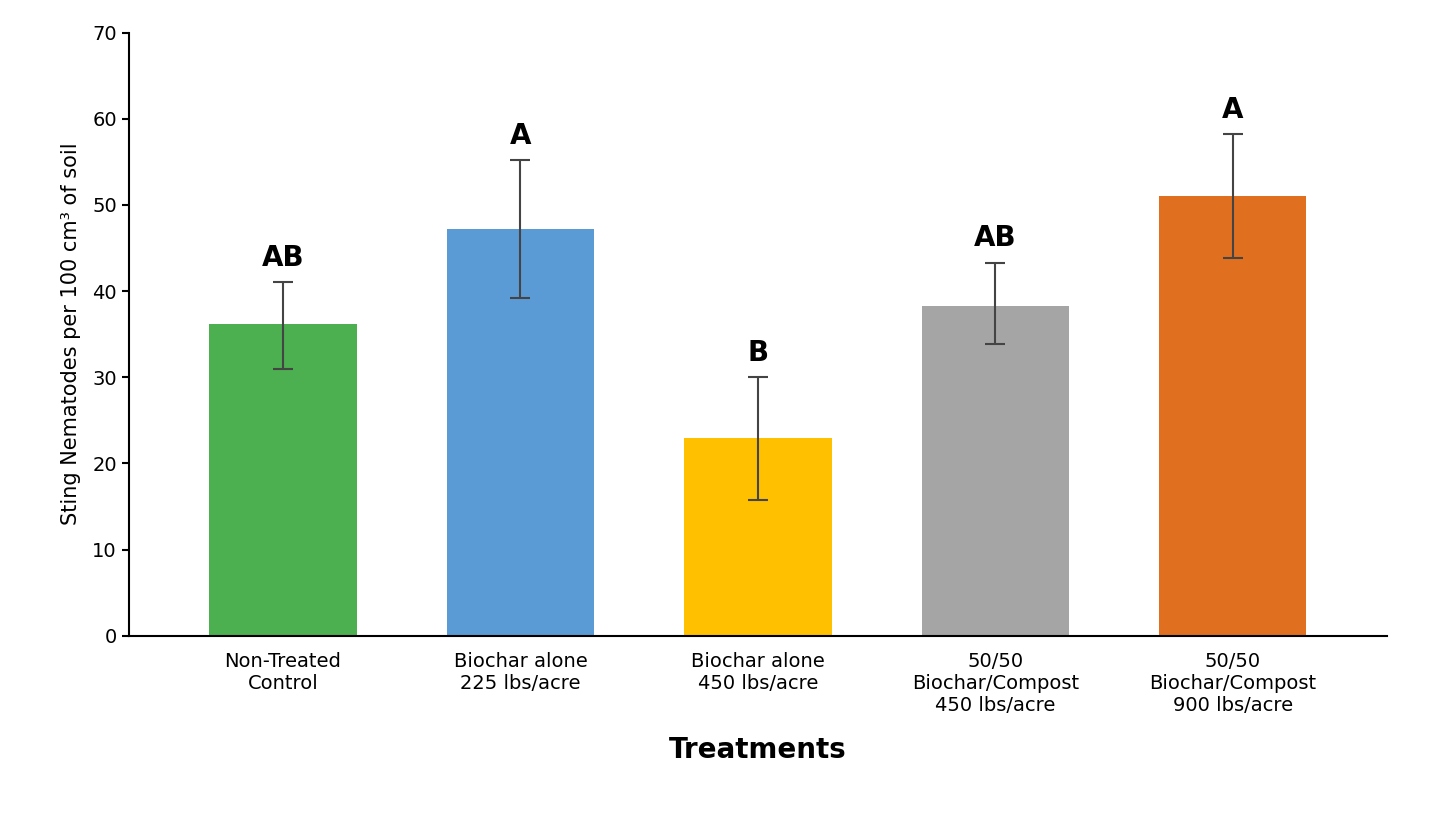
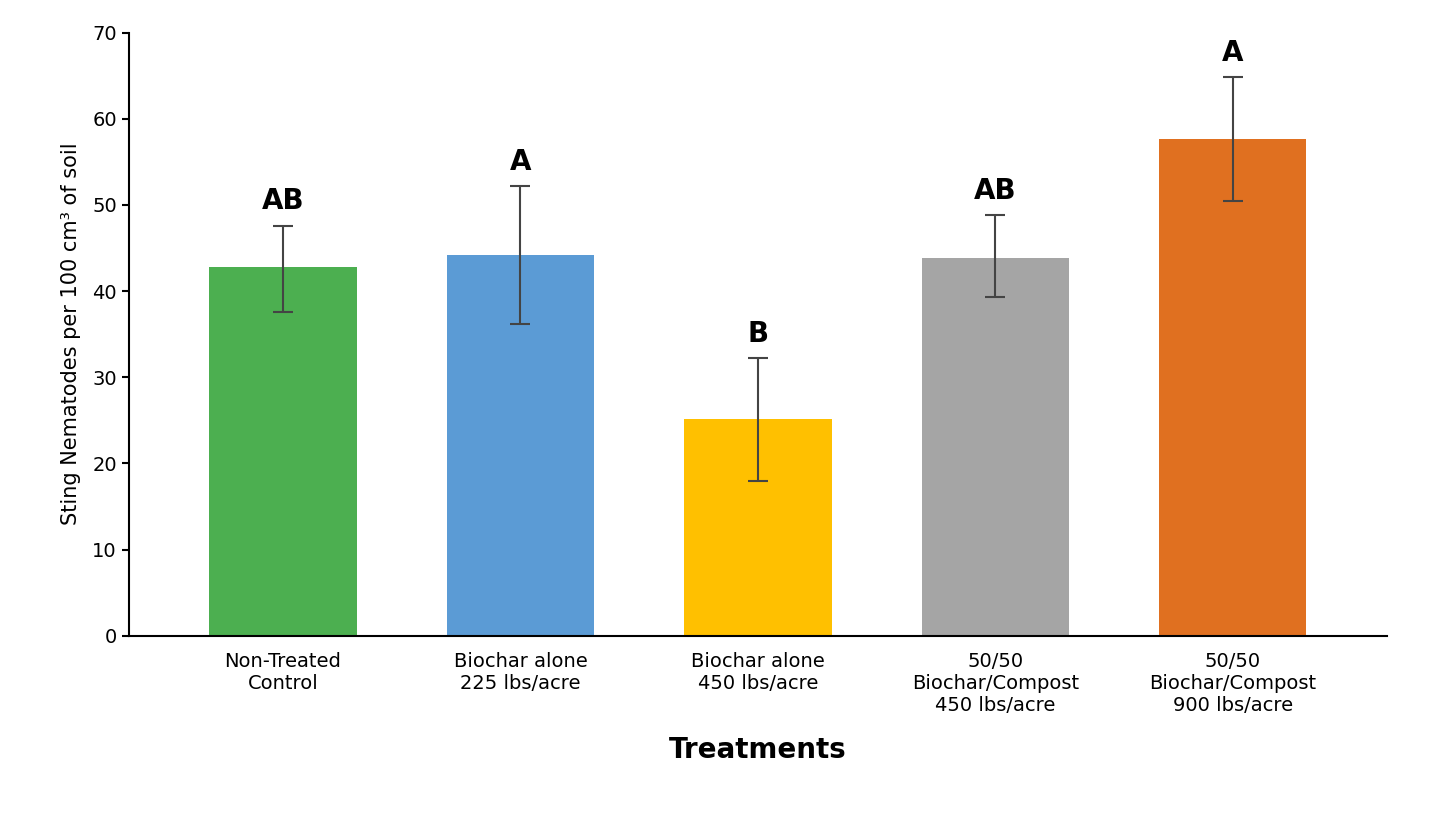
Non-Treated Control: 36.2 -> 42.8
Biochar alone 225 lbs/acre: 47.2 -> 44.2
Biochar alone 450 lbs/acre: 23.0 -> 25.2
50/50 Biochar/Compost 450 lbs/acre: 38.3 -> 43.8
50/50 Biochar/Compost 900 lbs/acre: 51.0 -> 57.6
